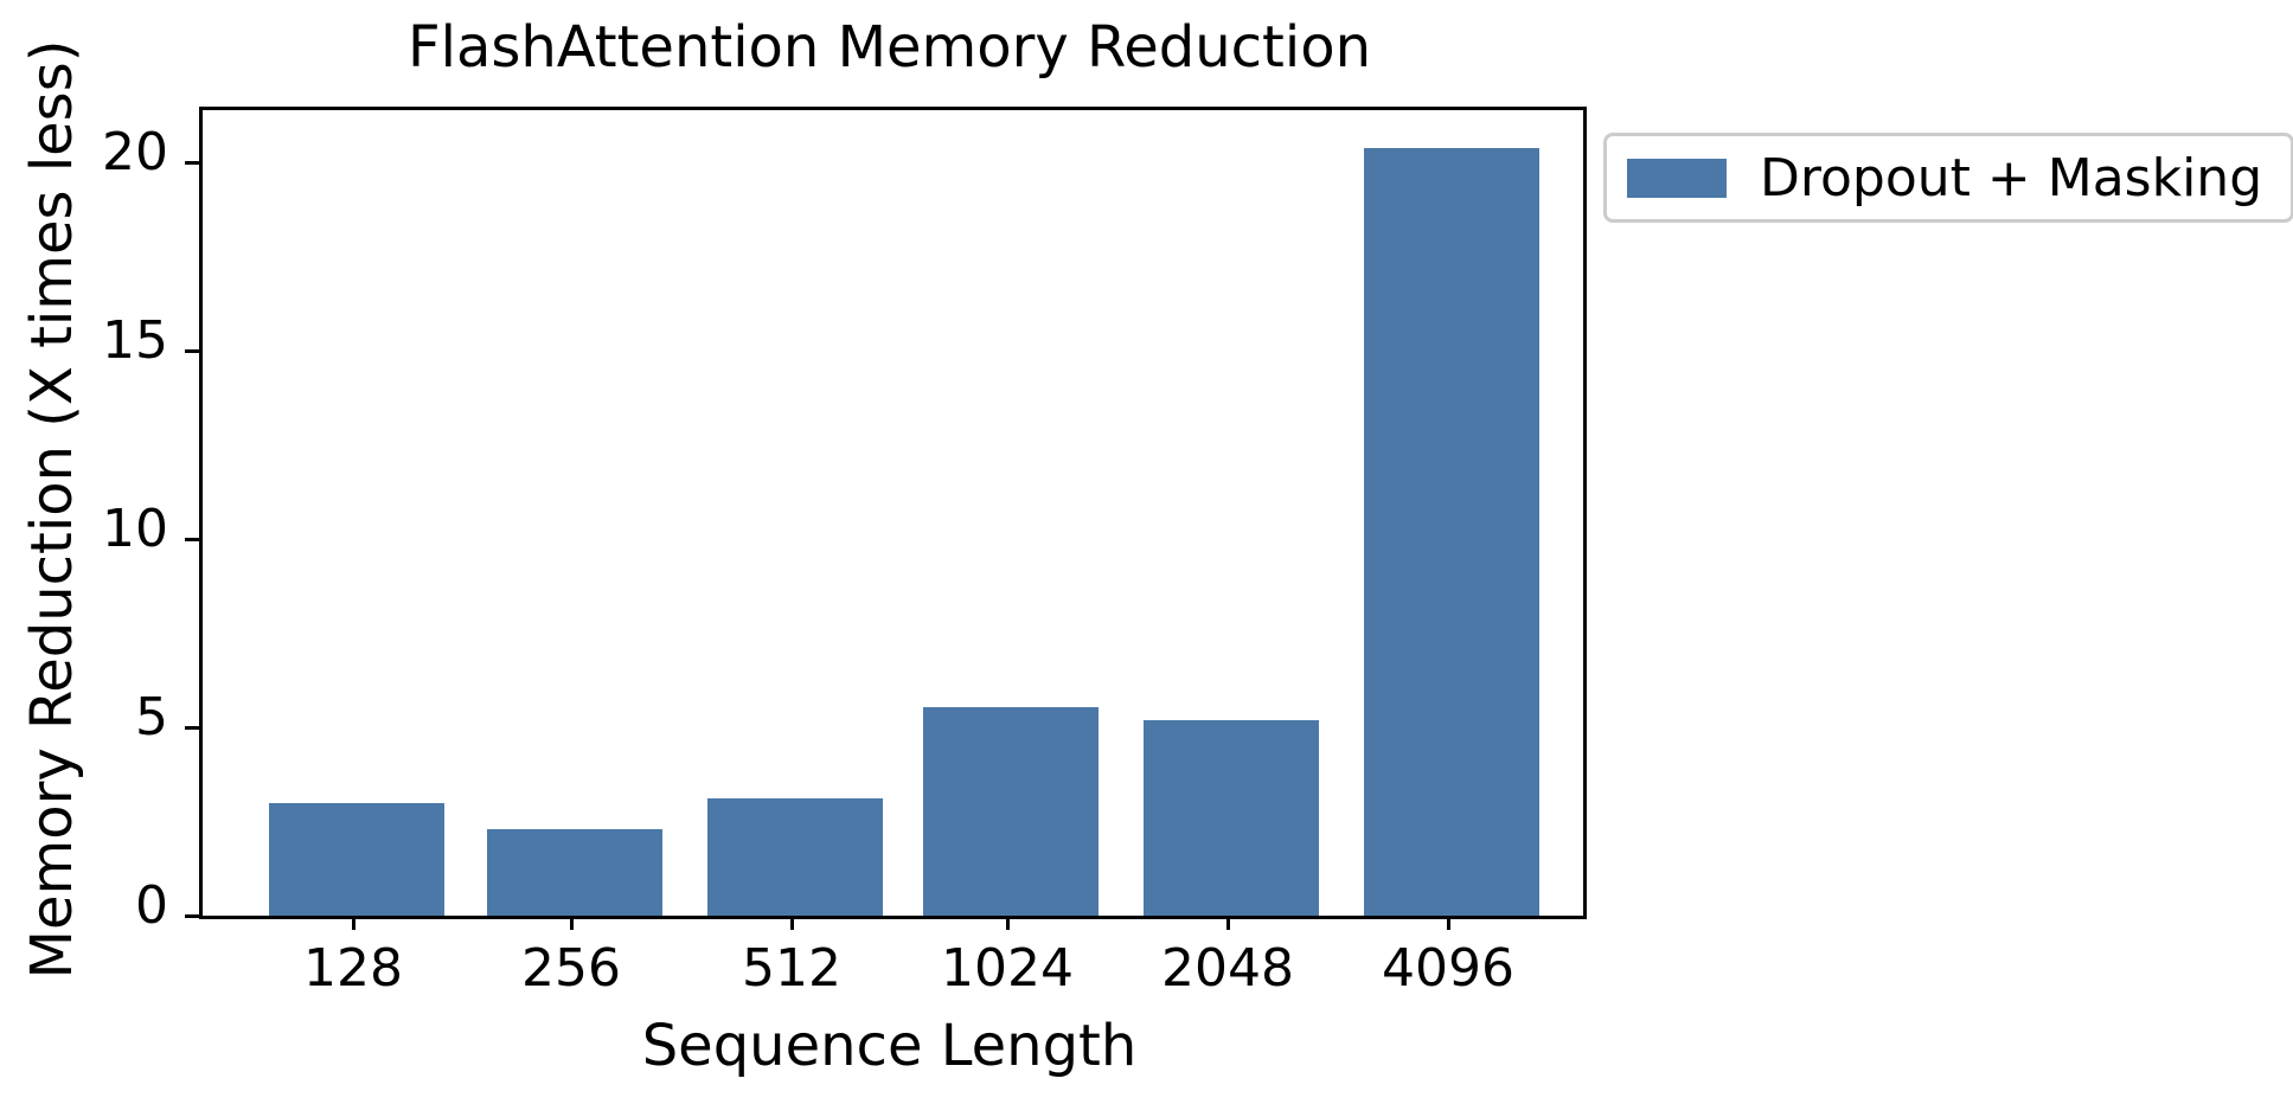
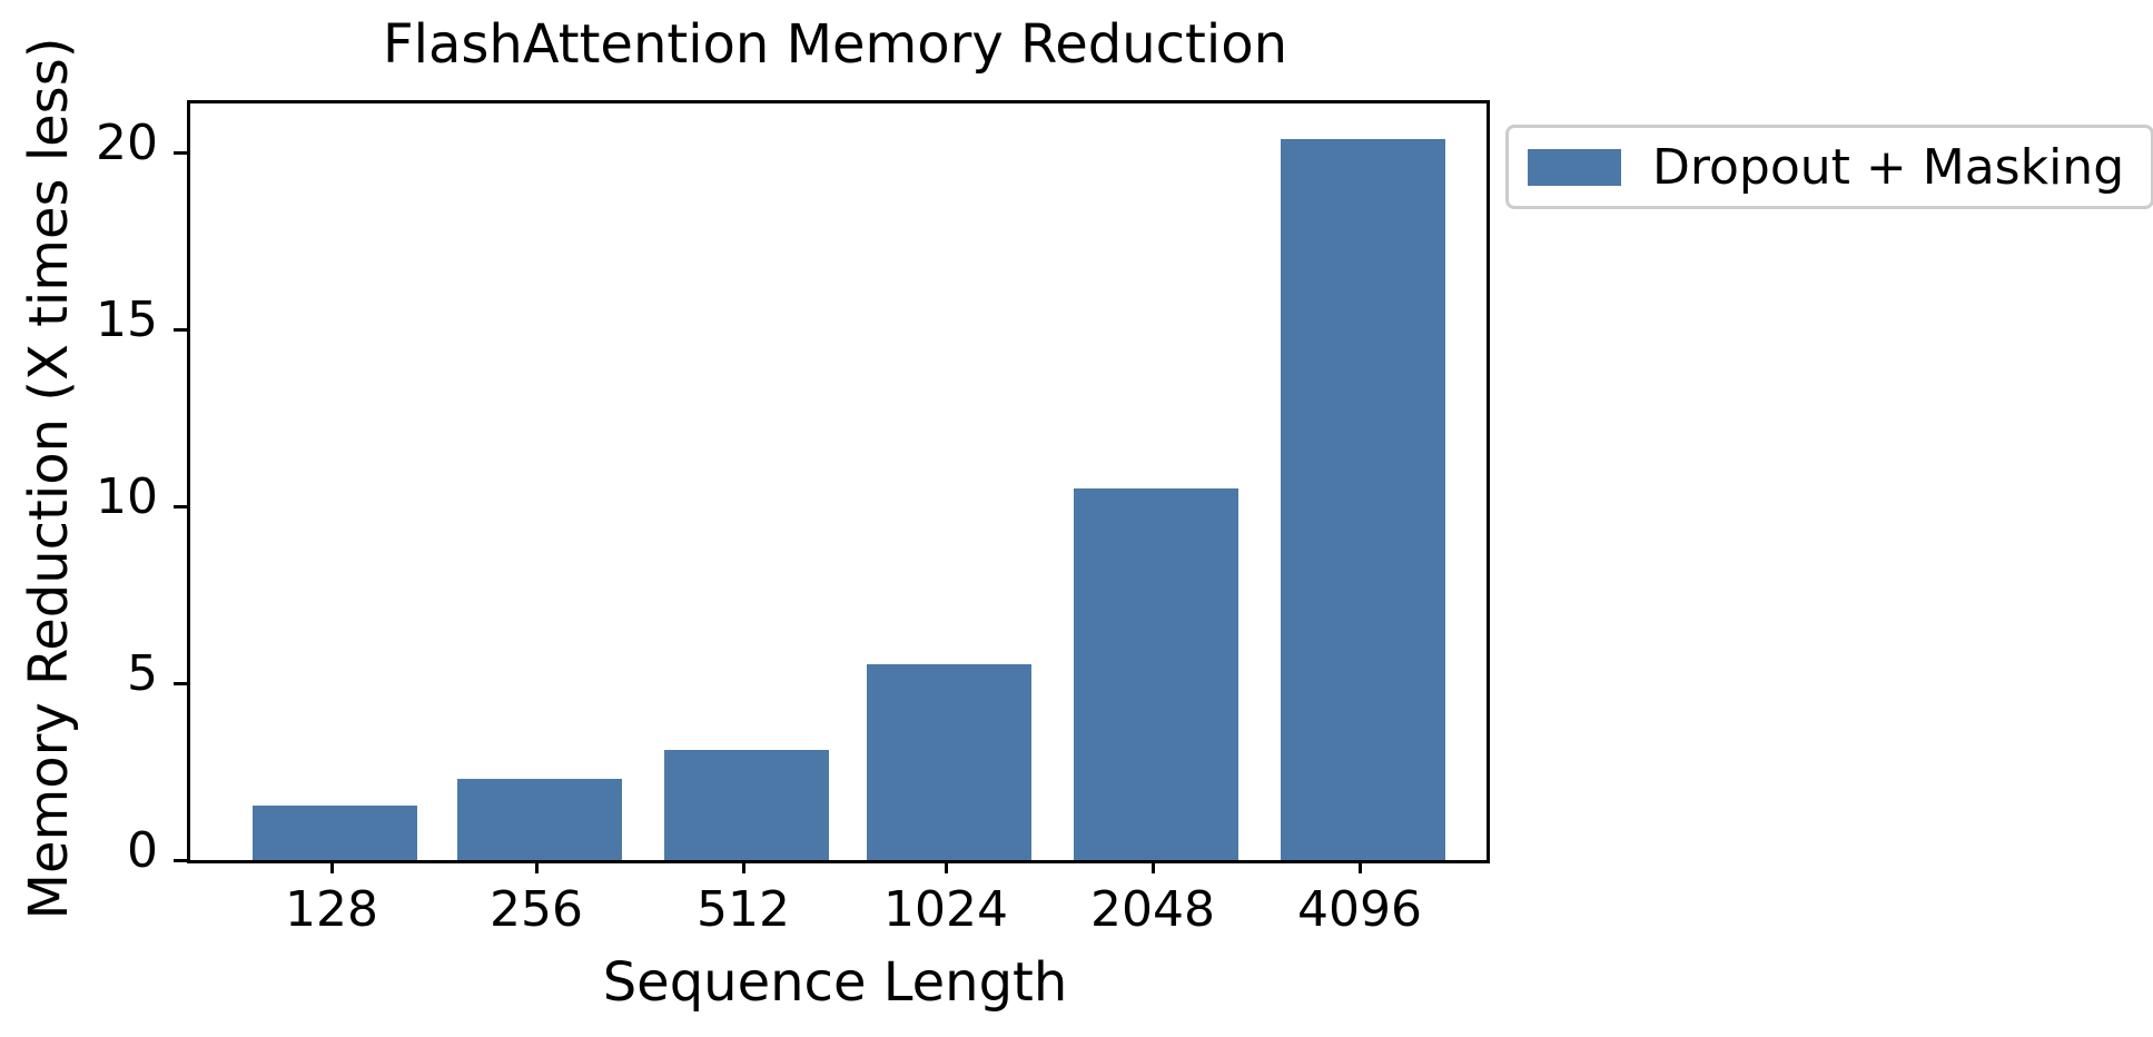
128: 3.0 -> 1.6
2048: 5.2 -> 10.5
